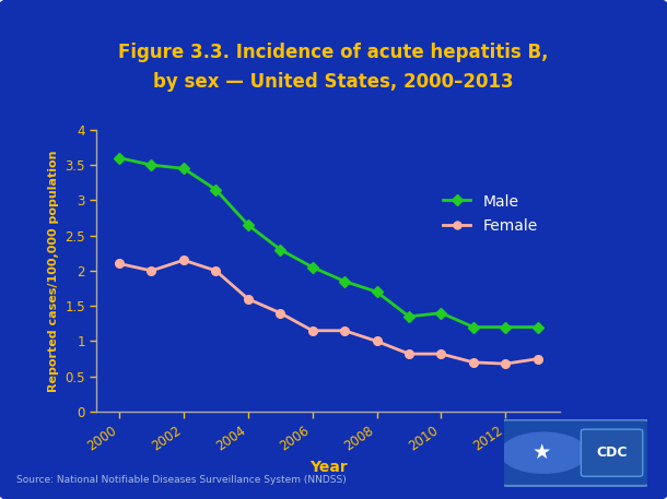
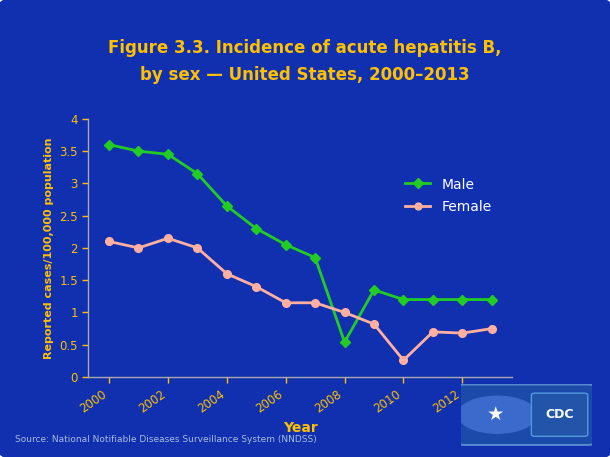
Male/2008: 1.70 -> 0.54
Male/2010: 1.40 -> 1.20
Female/2010: 0.82 -> 0.26
